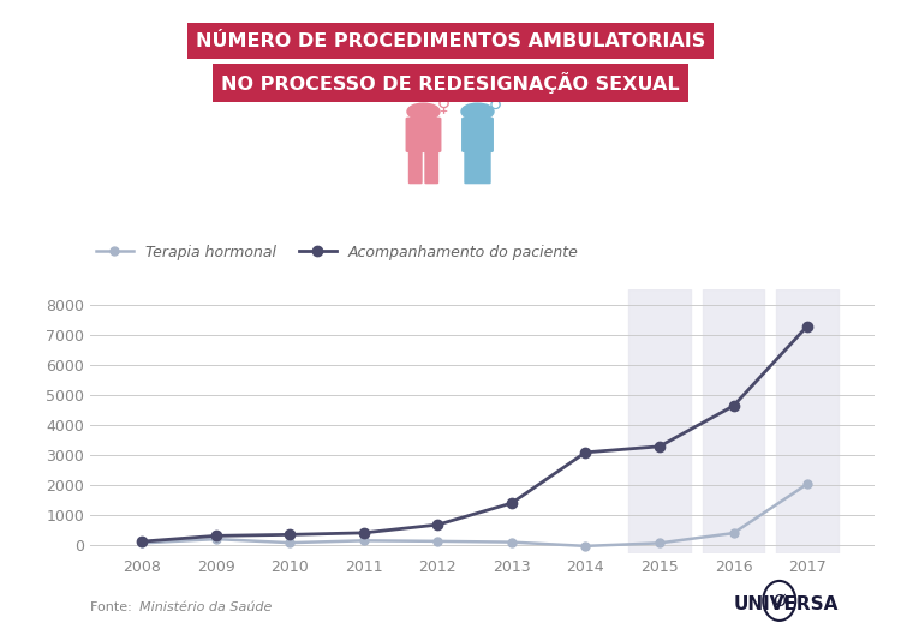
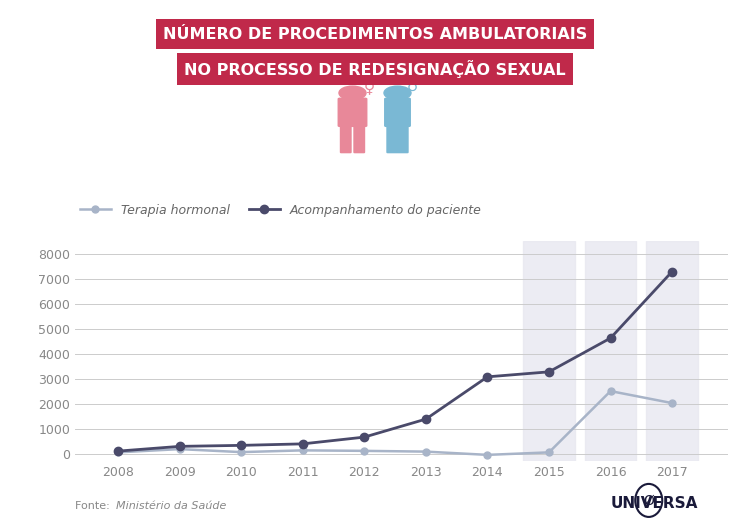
Terapia hormonal/2016: 380 -> 2500
